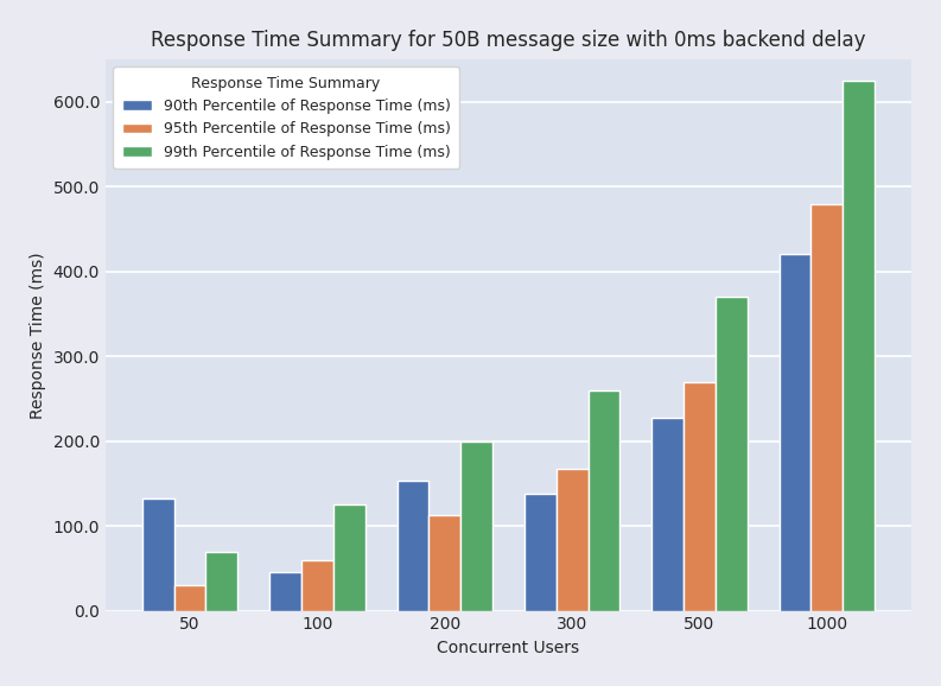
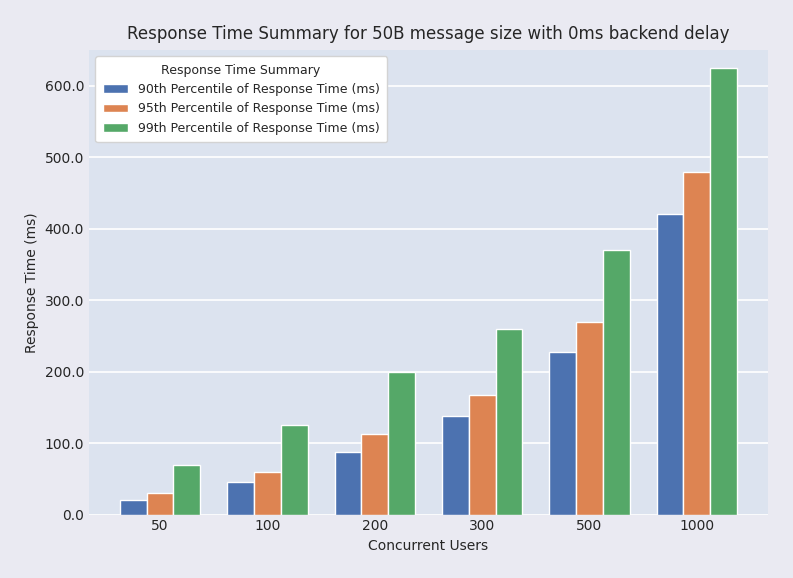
90th Percentile of Response Time (ms)/50: 132 -> 20
90th Percentile of Response Time (ms)/200: 154 -> 88
